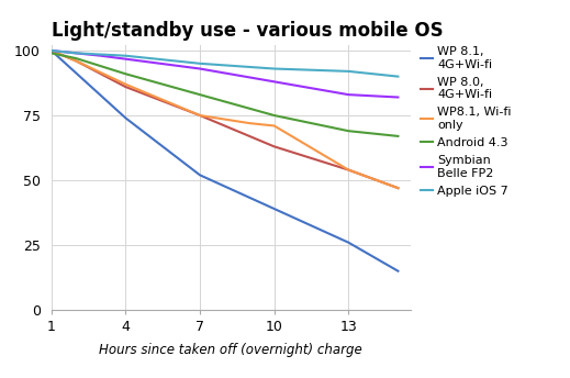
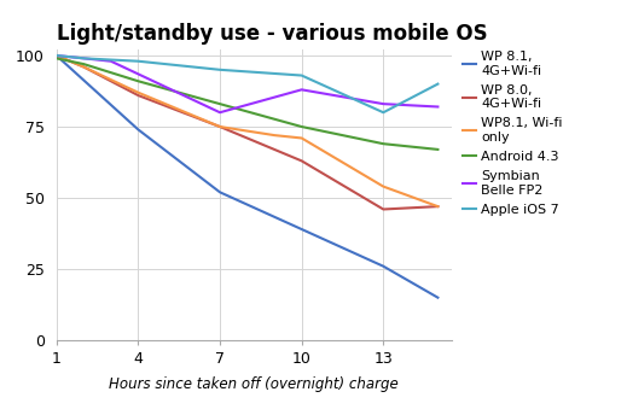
Symbian Belle FP2/7: 93 -> 80
WP 8.0, 4G+Wi-fi/13: 54 -> 46
Apple iOS 7/13: 92 -> 80
